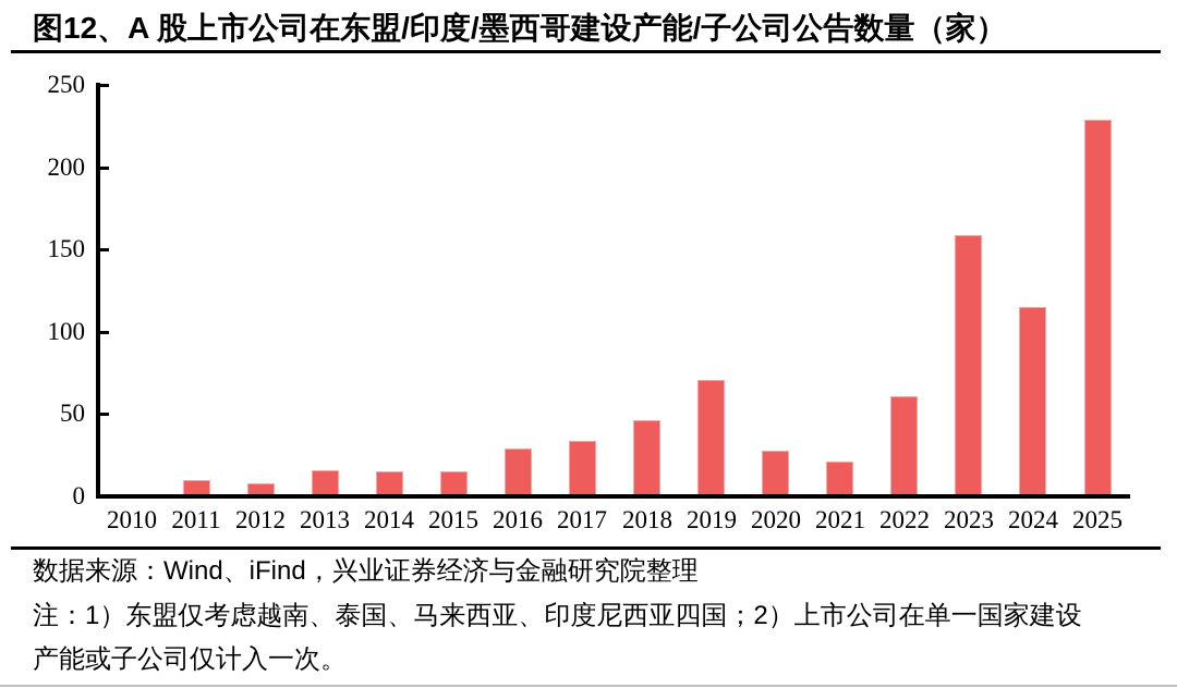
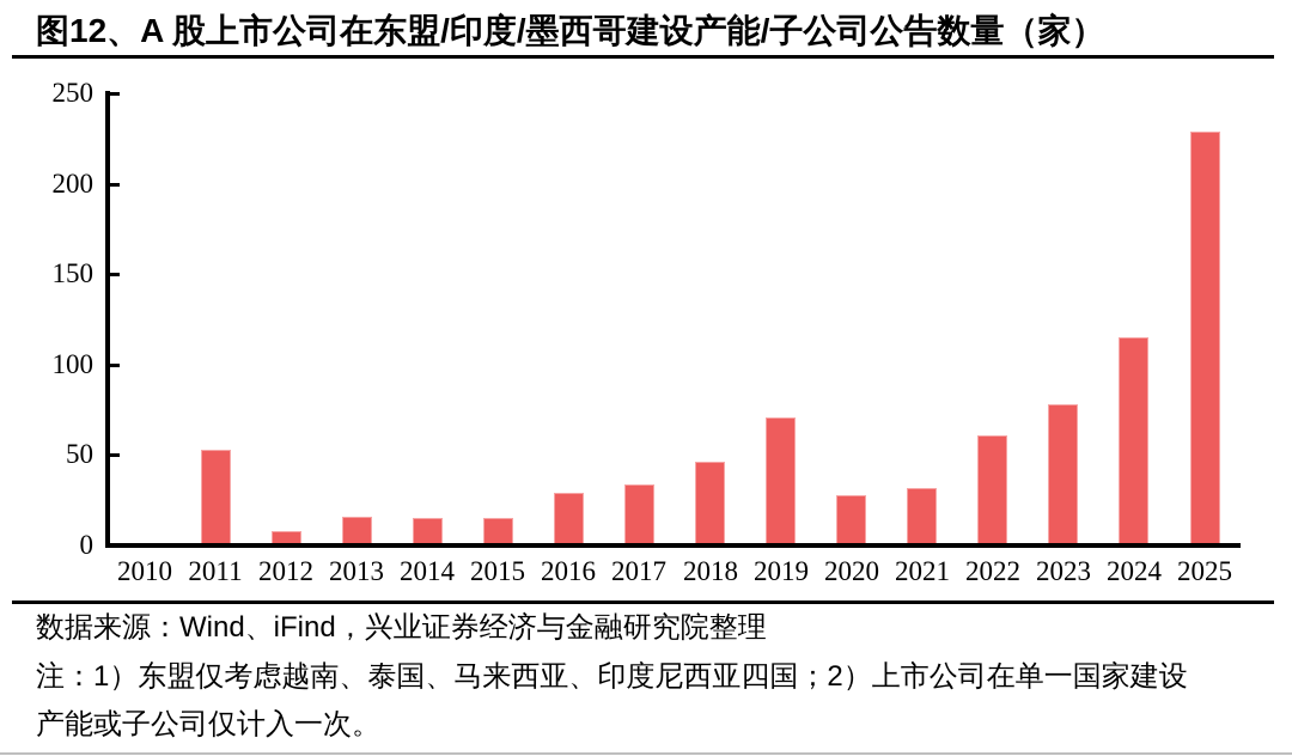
2011: 10 -> 53
2021: 21 -> 32
2023: 159 -> 78
